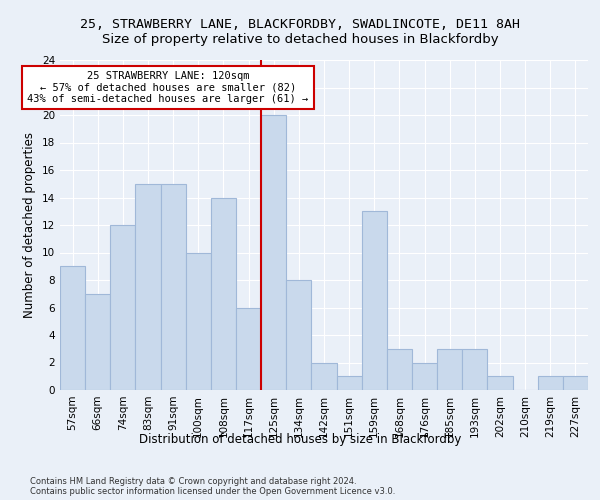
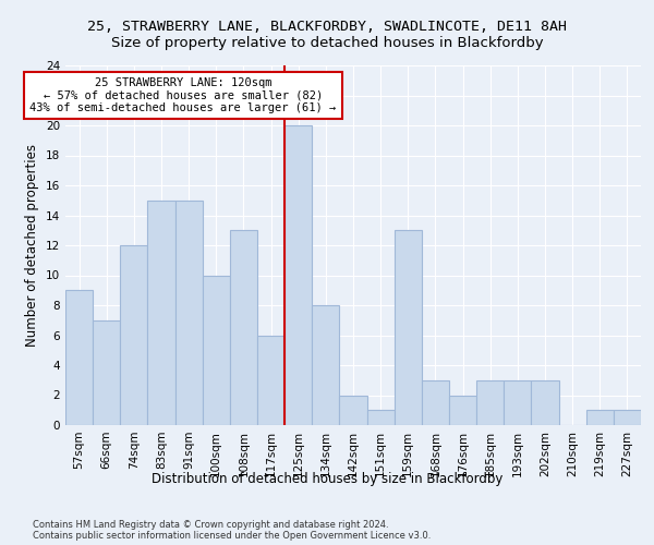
108sqm: 14 -> 13
202sqm: 1 -> 3
